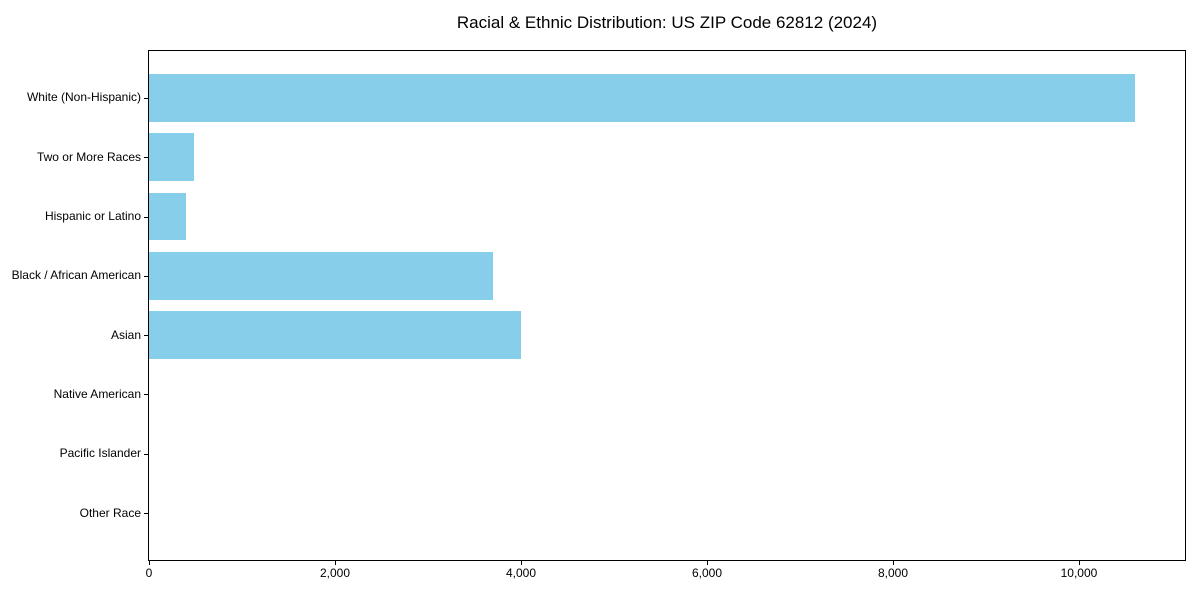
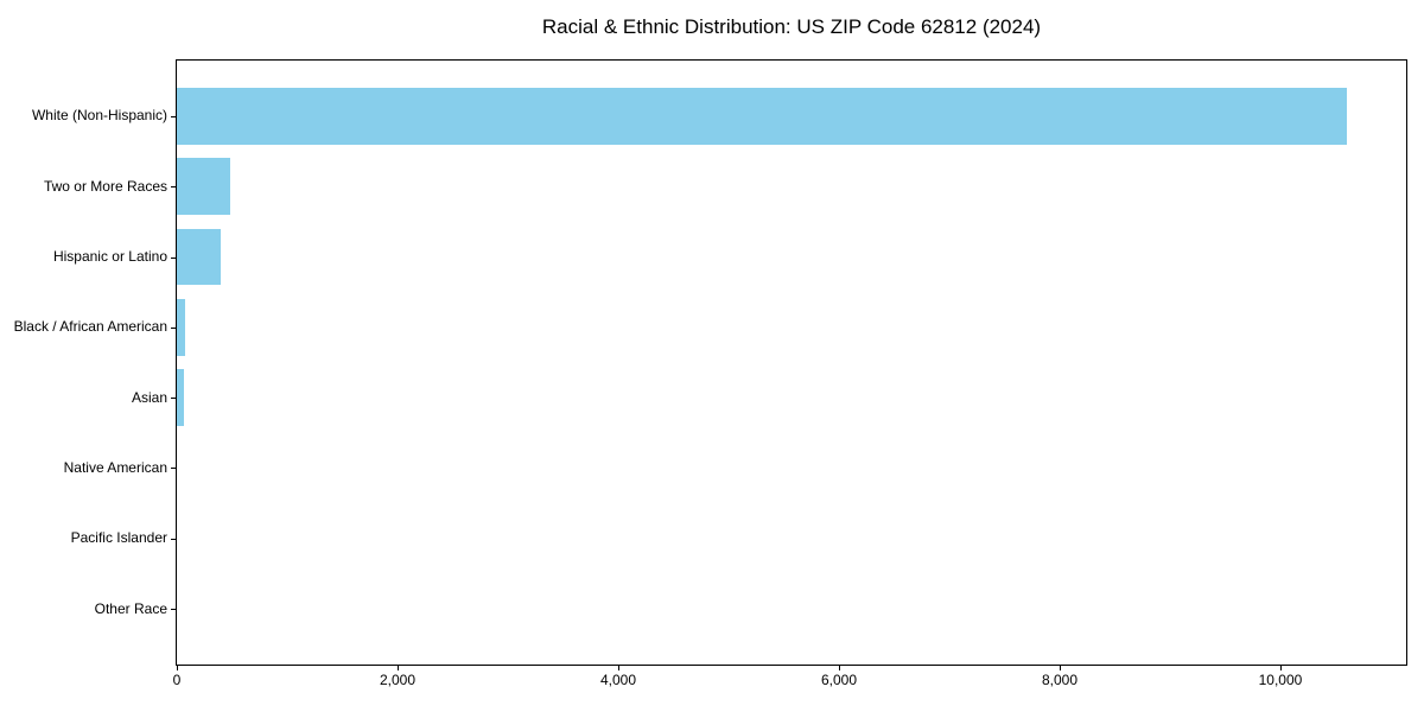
Black / African American: 3700 -> 100
Asian: 4000 -> 100
